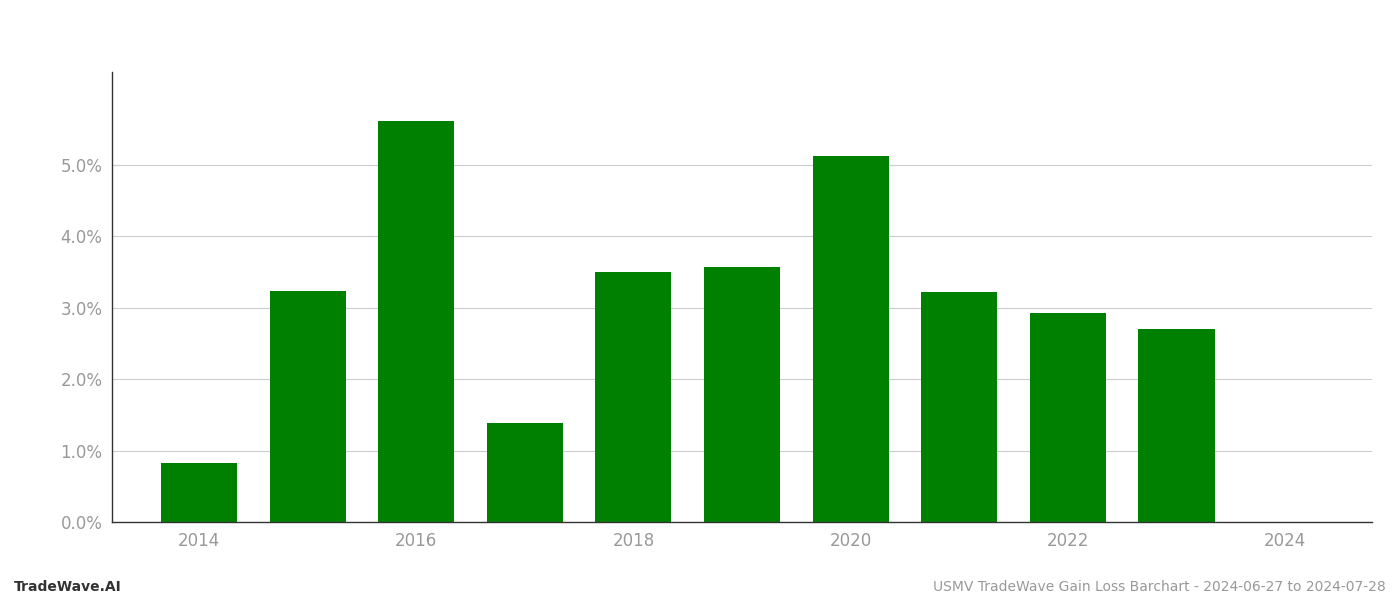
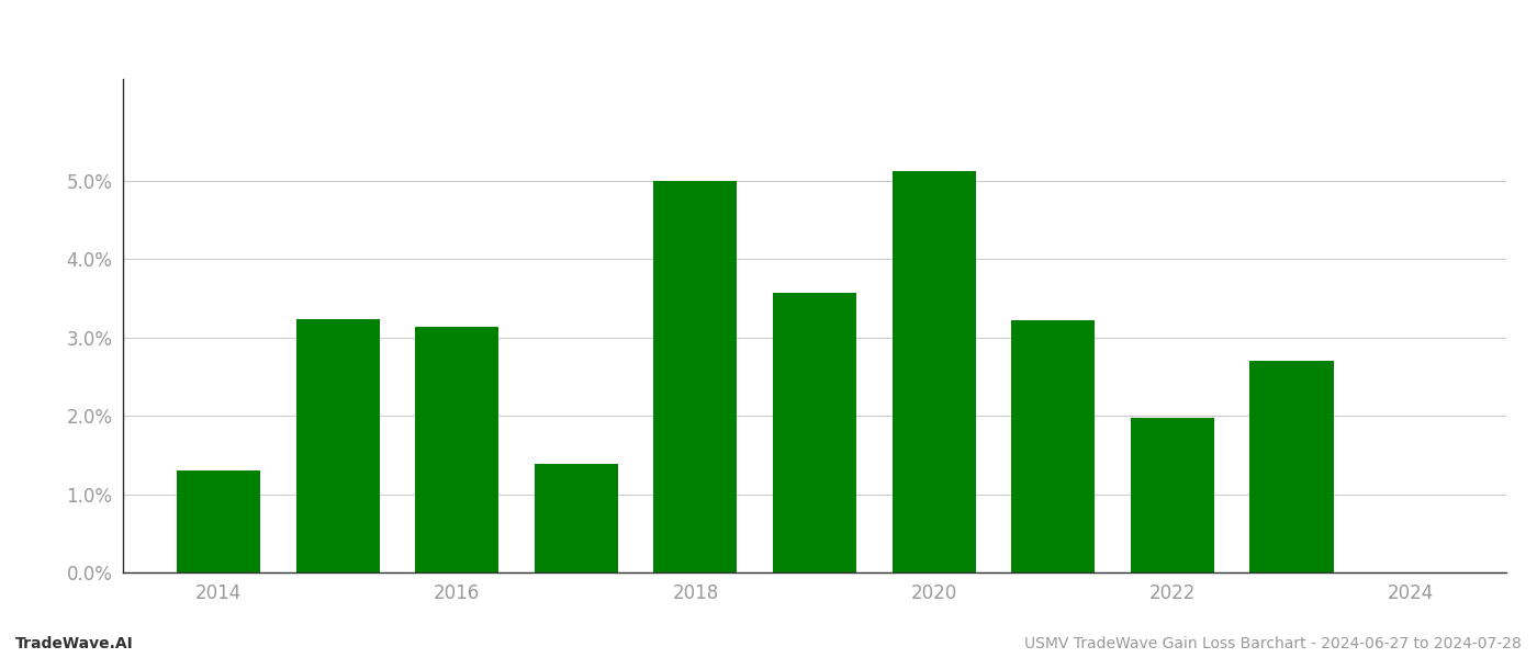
2014: 0.82% -> 1.30%
2016: 5.62% -> 3.14%
2018: 3.50% -> 5.00%
2022: 2.93% -> 1.98%
